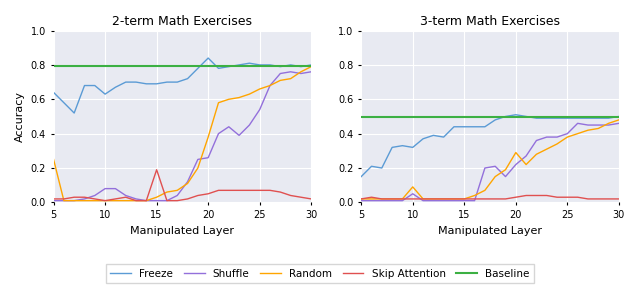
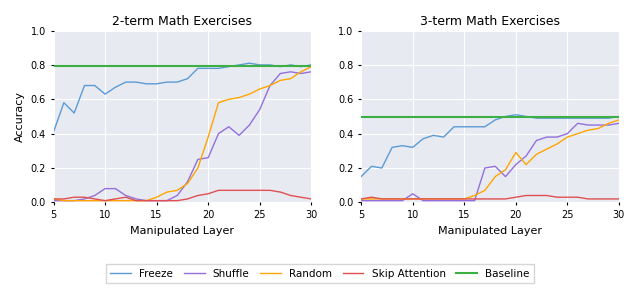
2-term Math Exercises/Freeze/5: 0.64 -> 0.41
2-term Math Exercises/Random/5: 0.25 -> 0.02
2-term Math Exercises/Skip Attention/15: 0.19 -> 0.01
2-term Math Exercises/Freeze/20: 0.84 -> 0.78
3-term Math Exercises/Random/10: 0.09 -> 0.02
